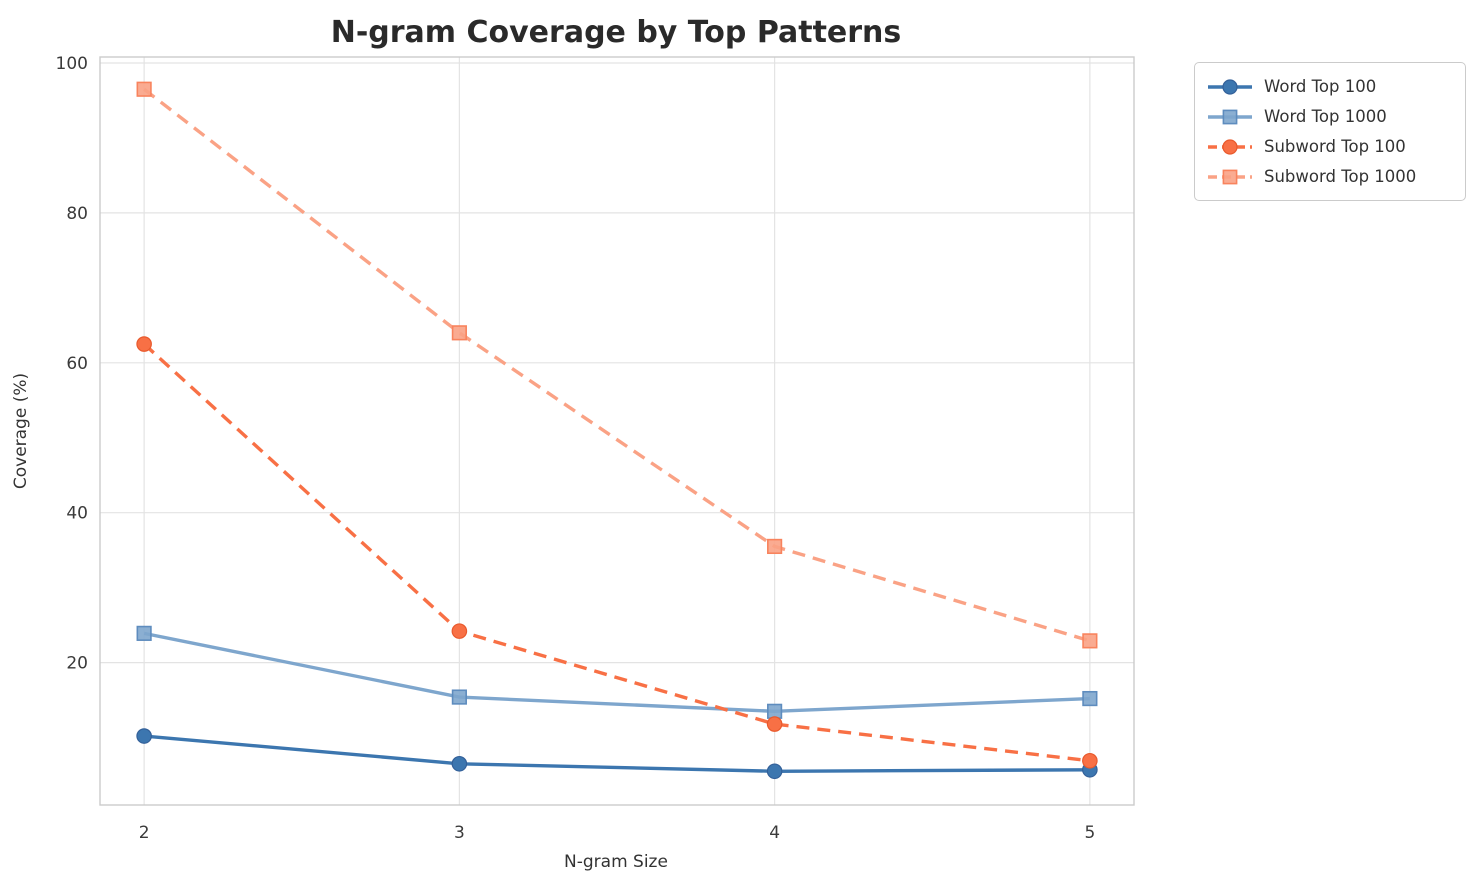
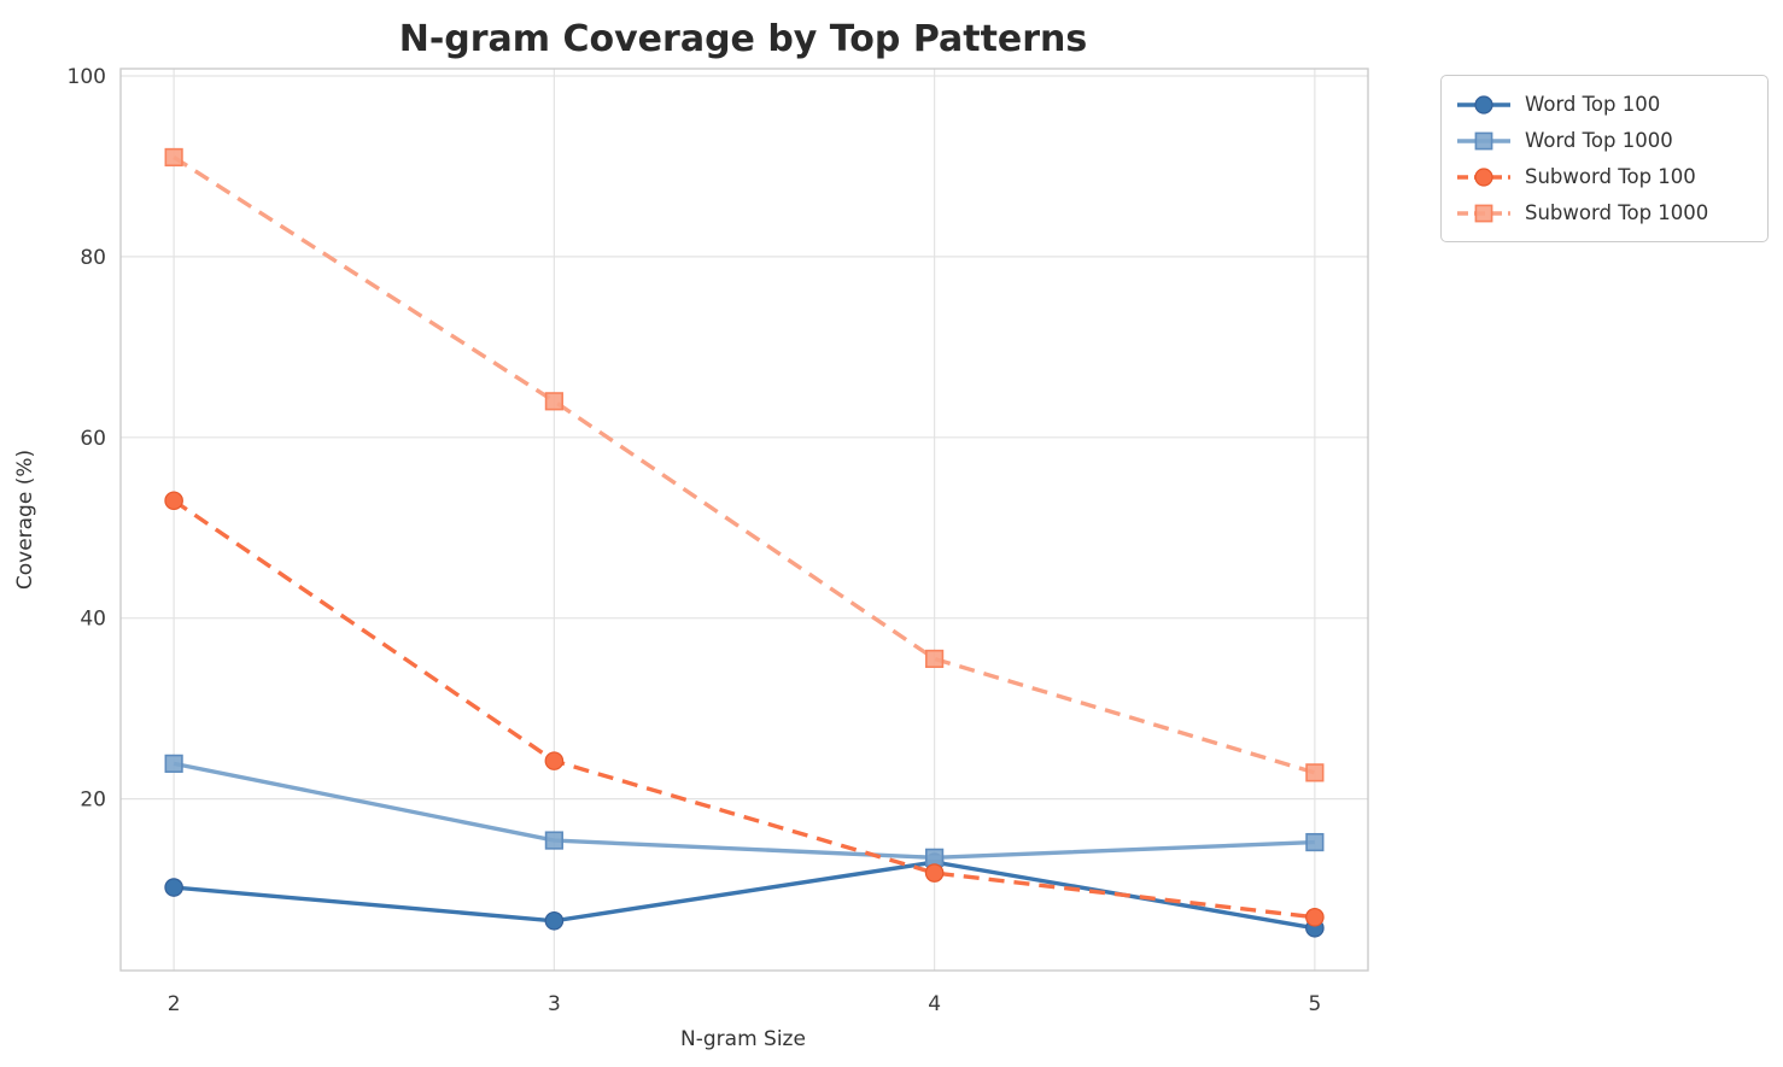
Subword Top 100/2: 62 -> 53
Subword Top 1000/2: 96 -> 91
Word Top 100/4: 6 -> 13
